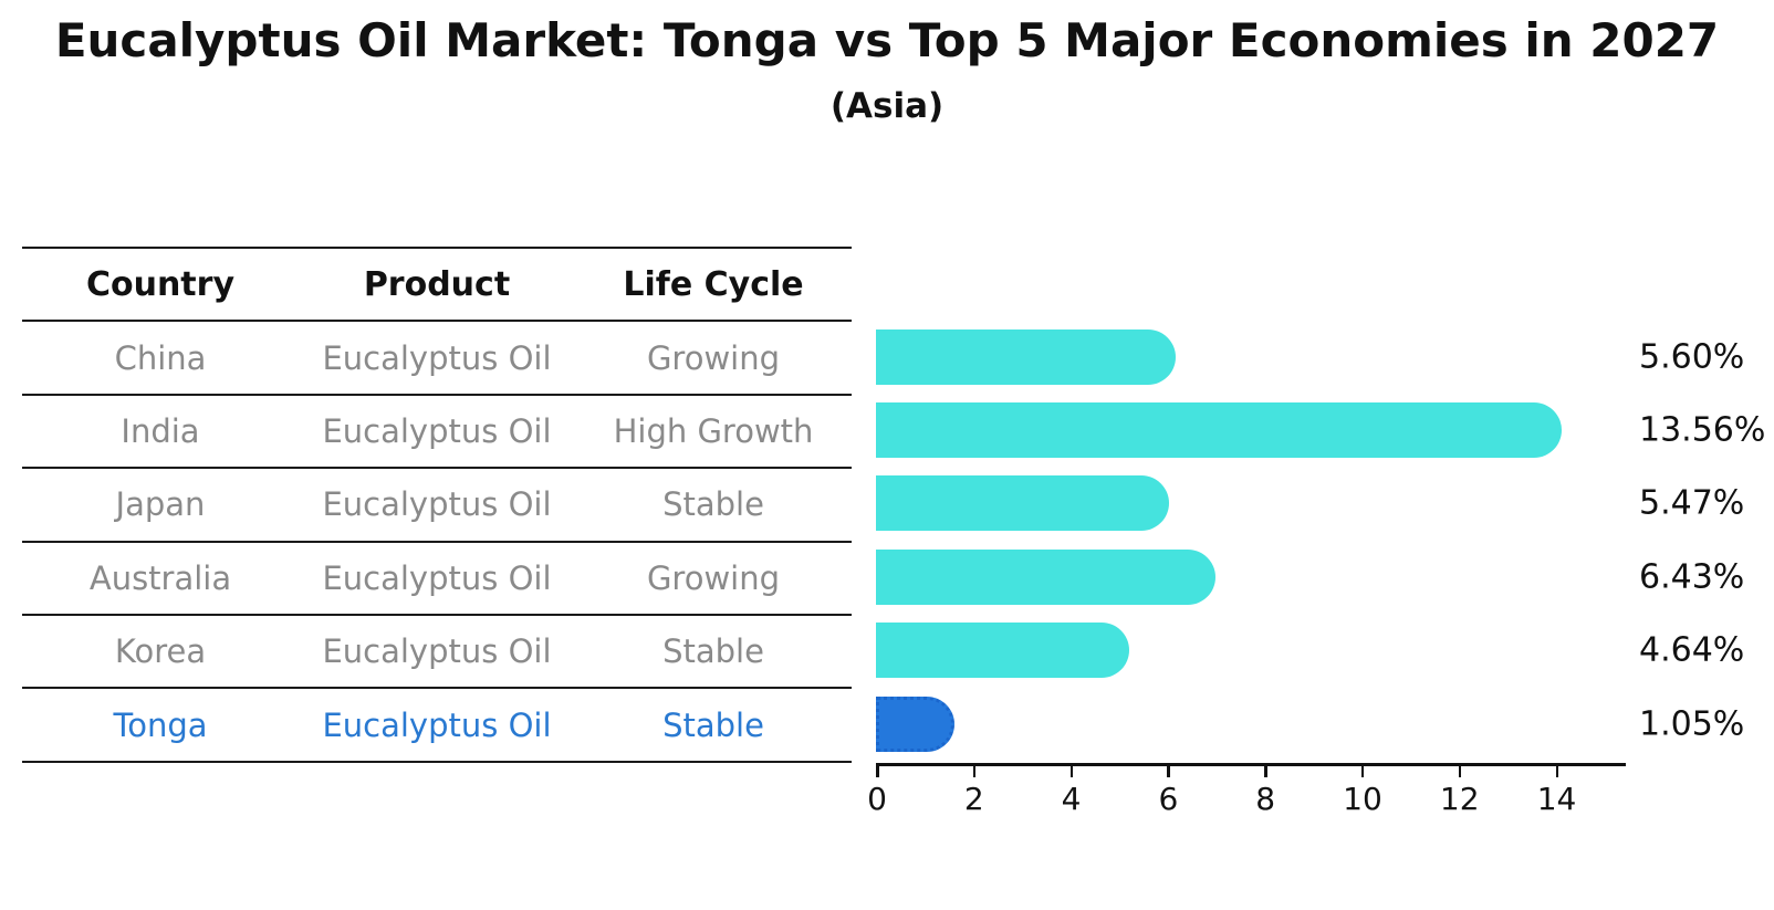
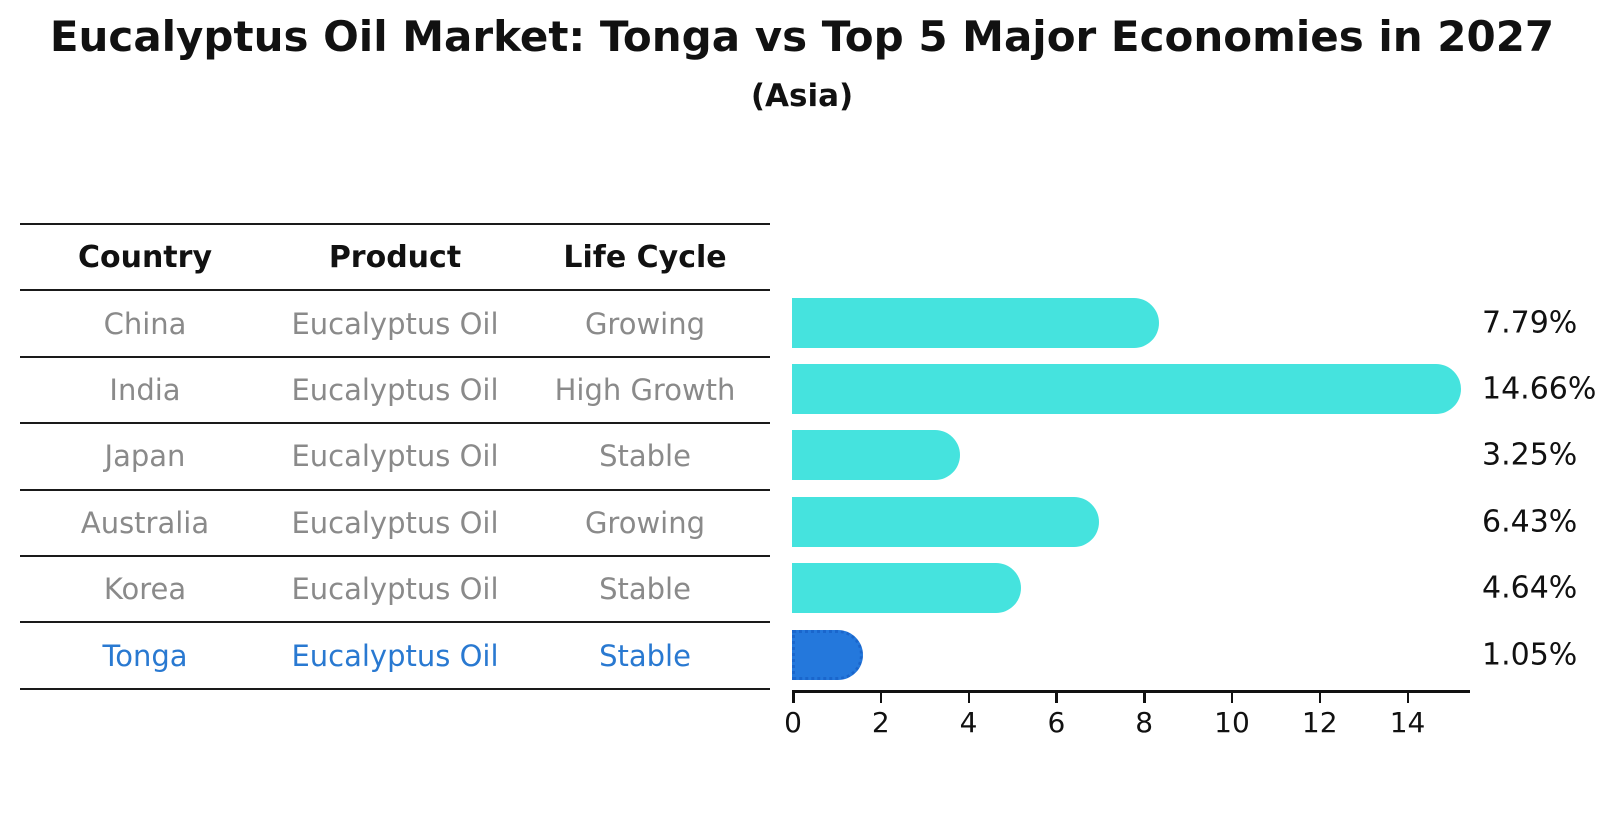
China: 5.60% -> 7.79%
India: 13.56% -> 14.66%
Japan: 5.47% -> 3.25%
